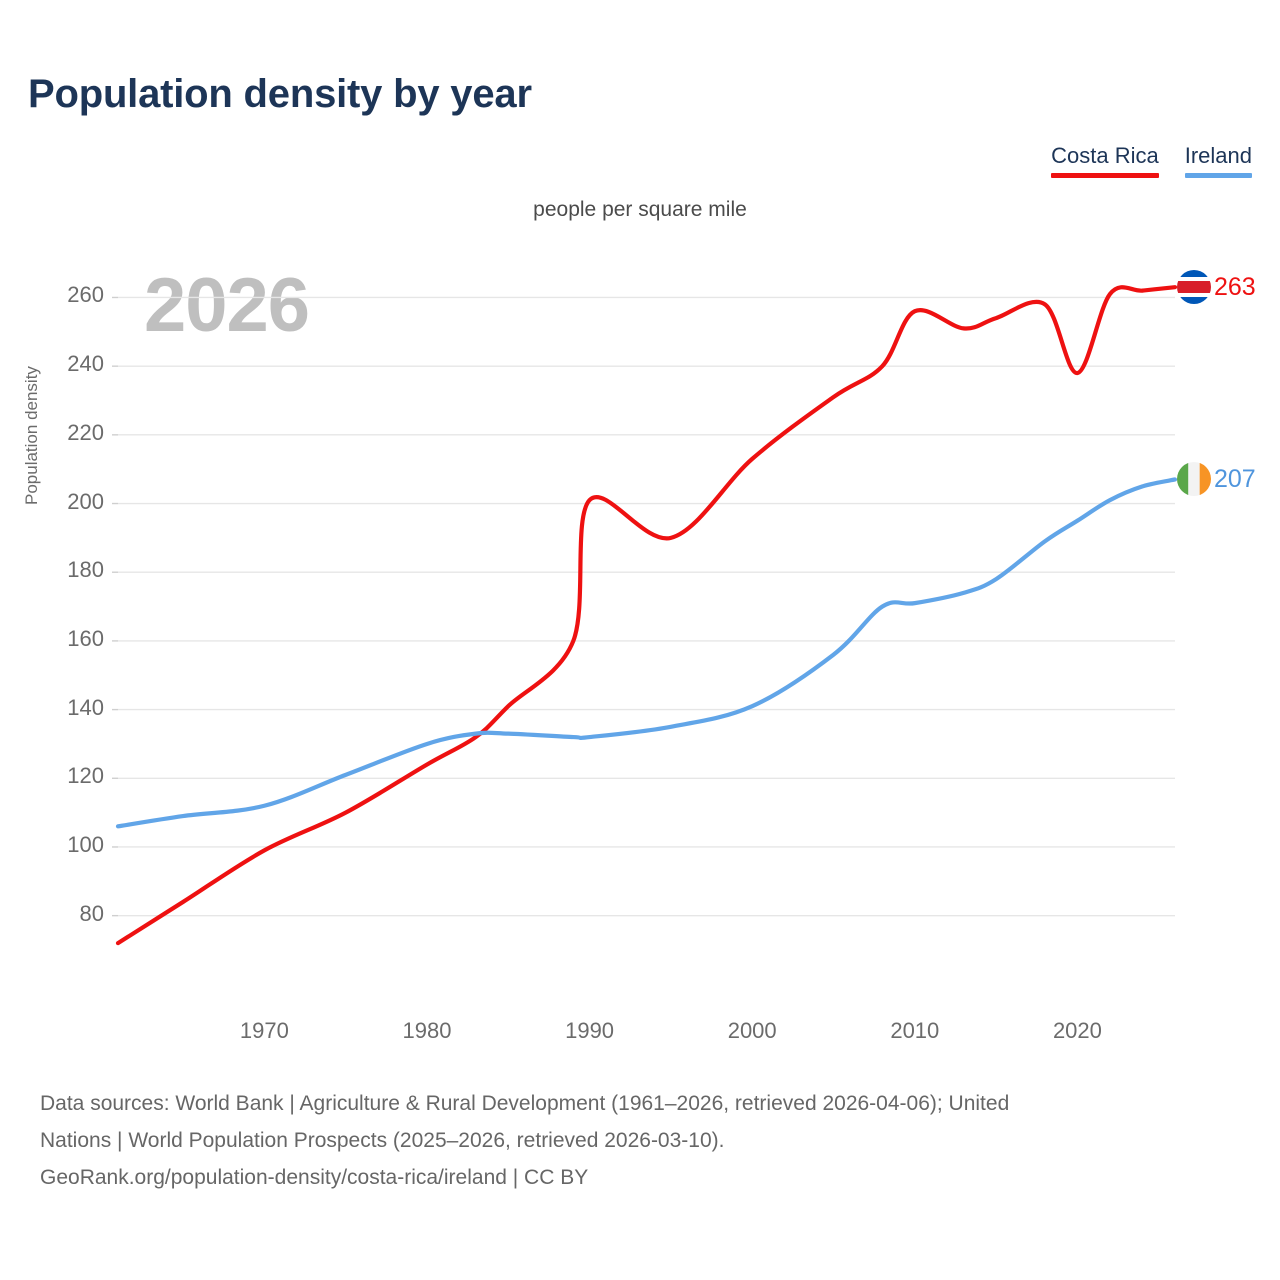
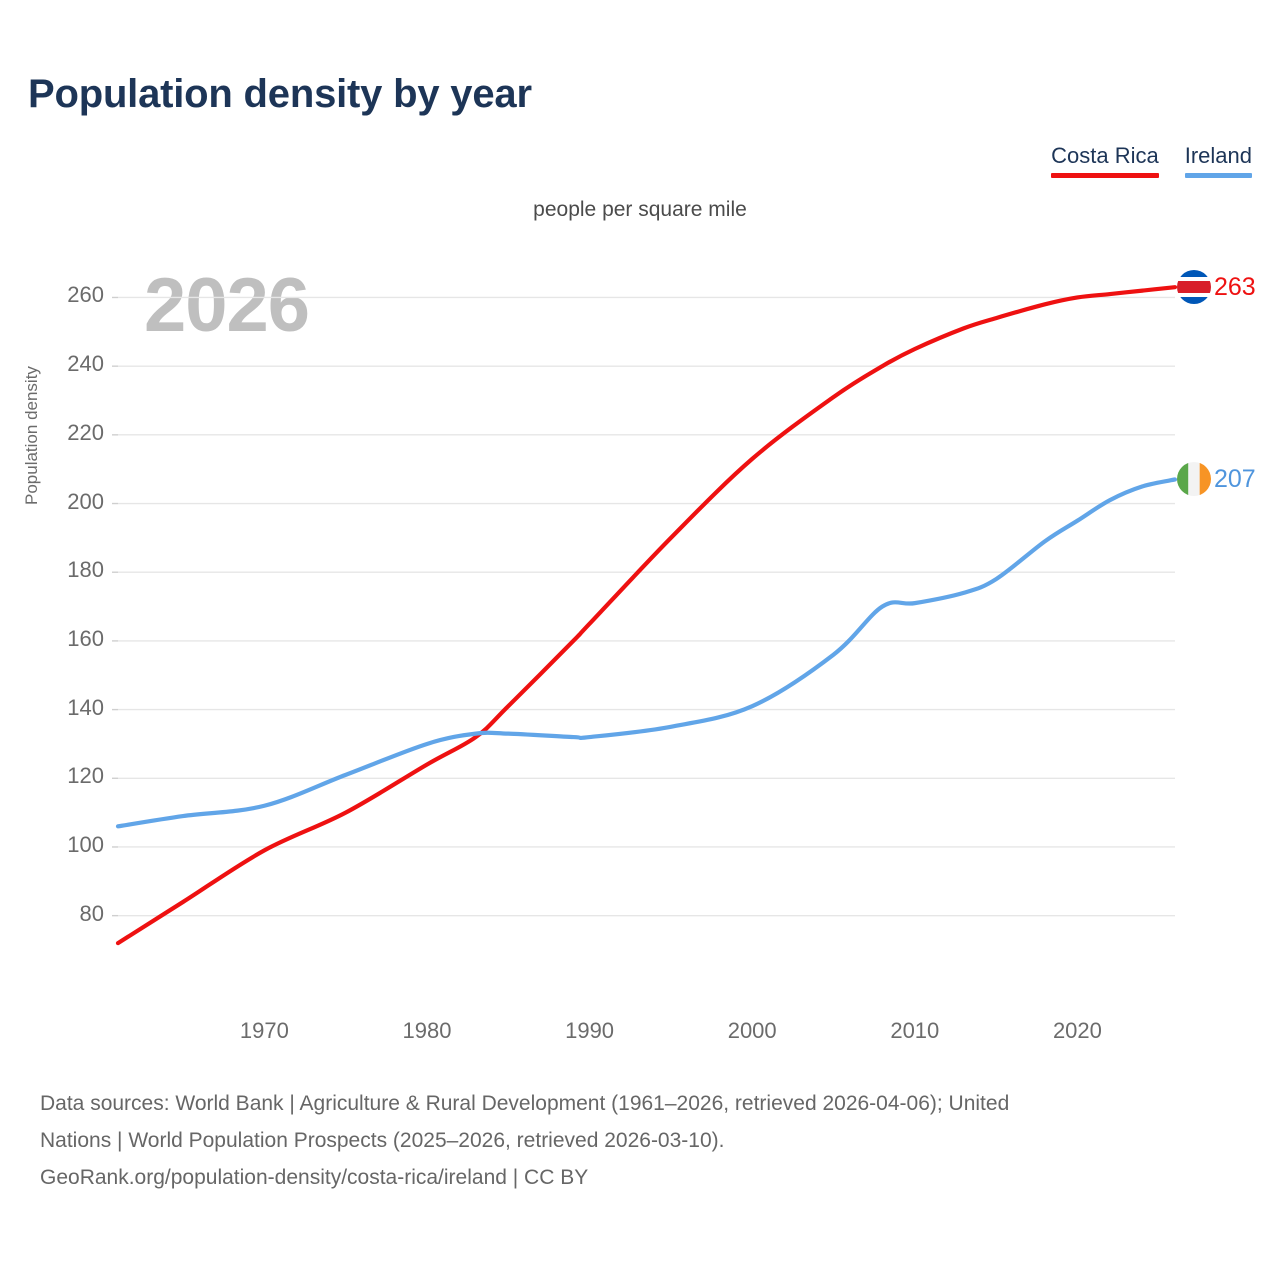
Costa Rica/1990: 201 -> 165
Costa Rica/2010: 256 -> 245
Costa Rica/2020: 238 -> 260
